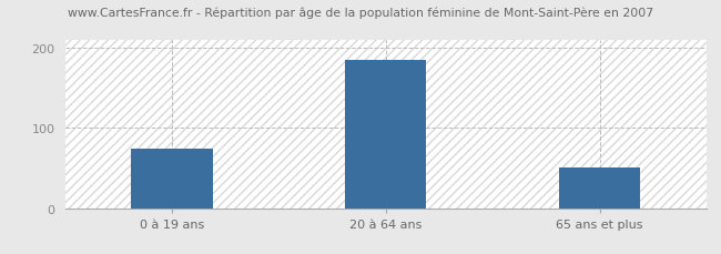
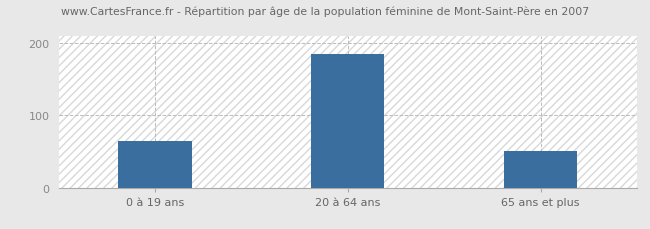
0 à 19 ans: 74 -> 65
